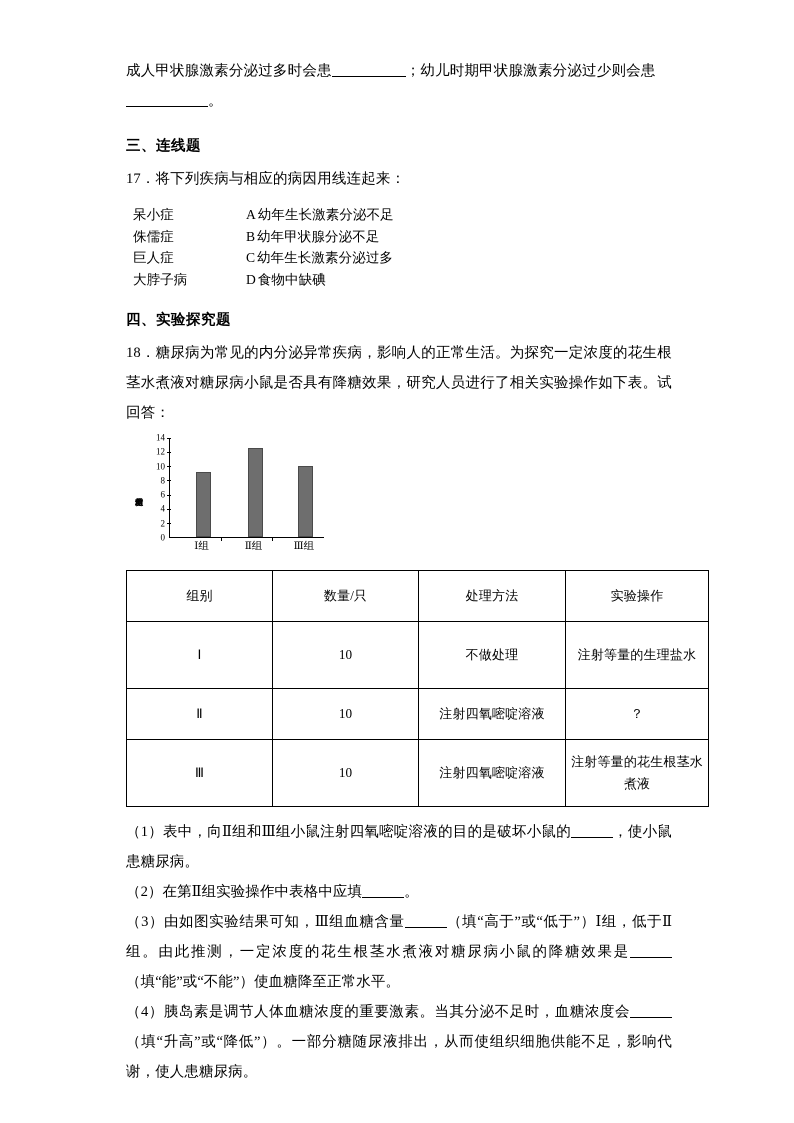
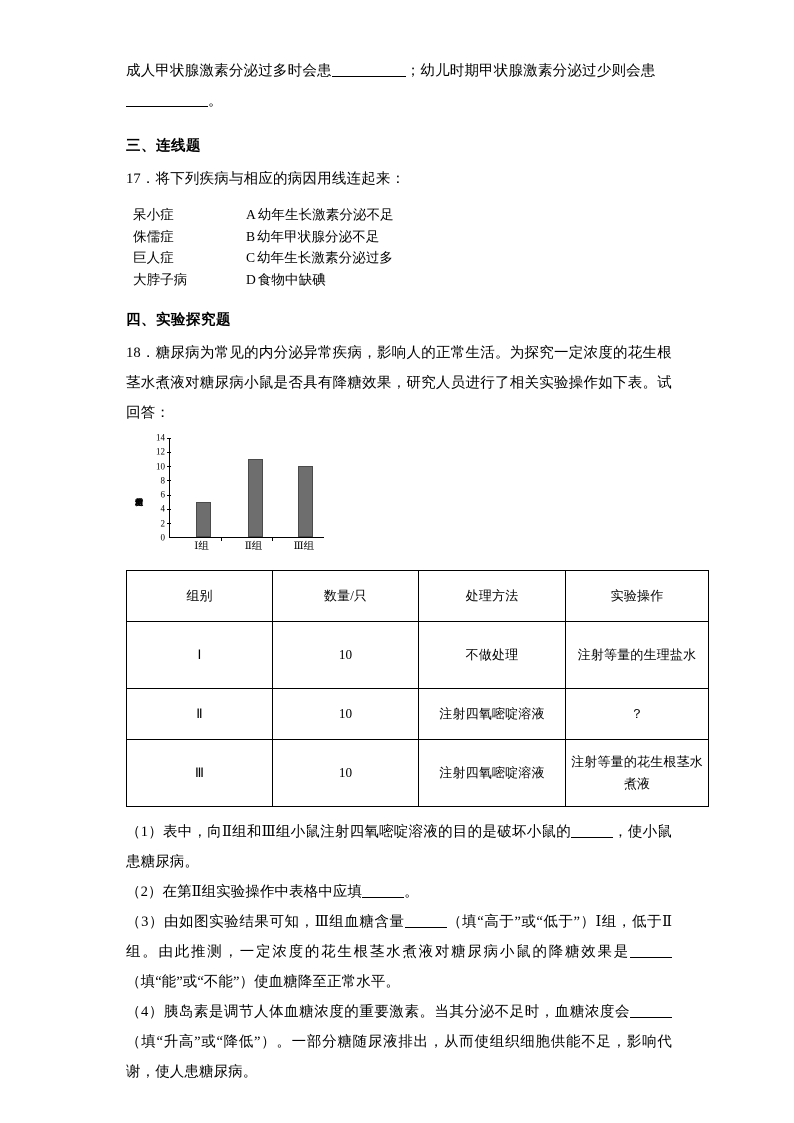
Ⅰ组: 9 -> 5
Ⅱ组: 13 -> 11
